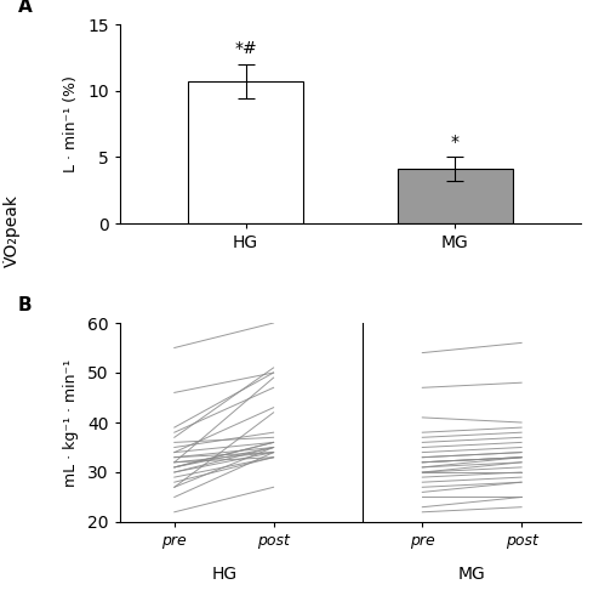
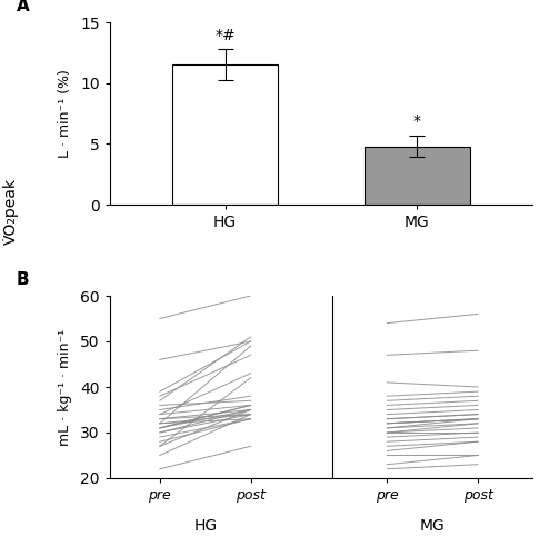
HG: 10.7 -> 11.5
MG: 4.1 -> 4.8
